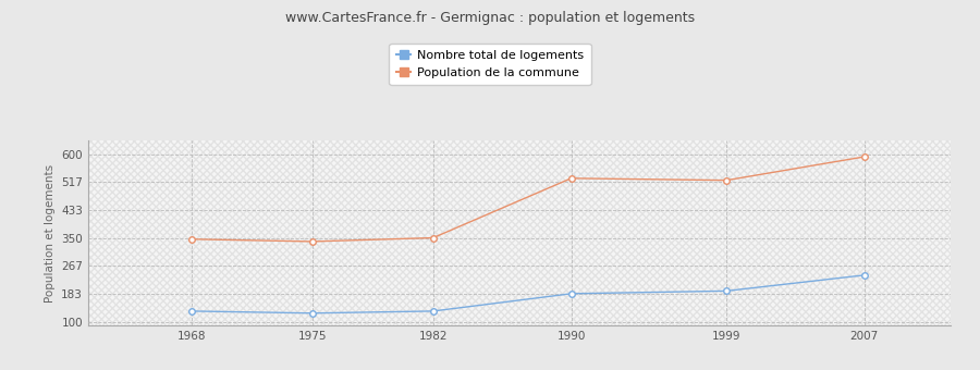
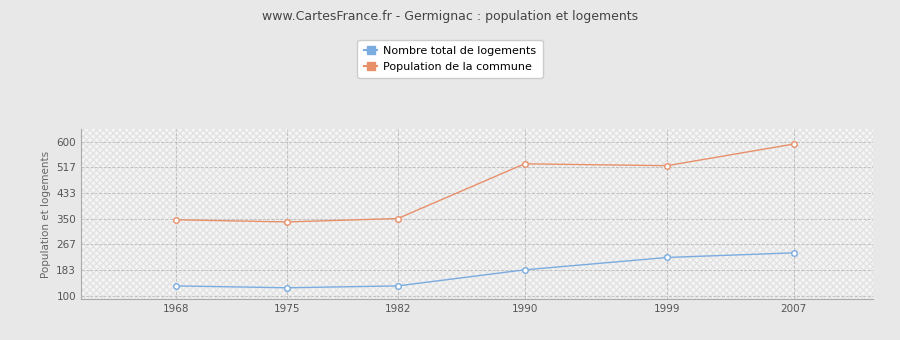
Nombre total de logements/1999: 193 -> 225
